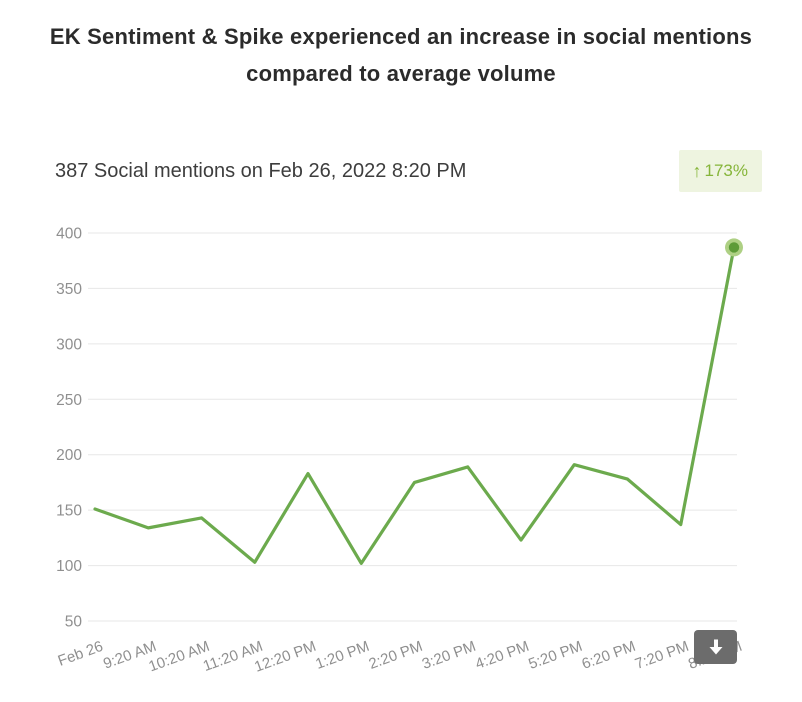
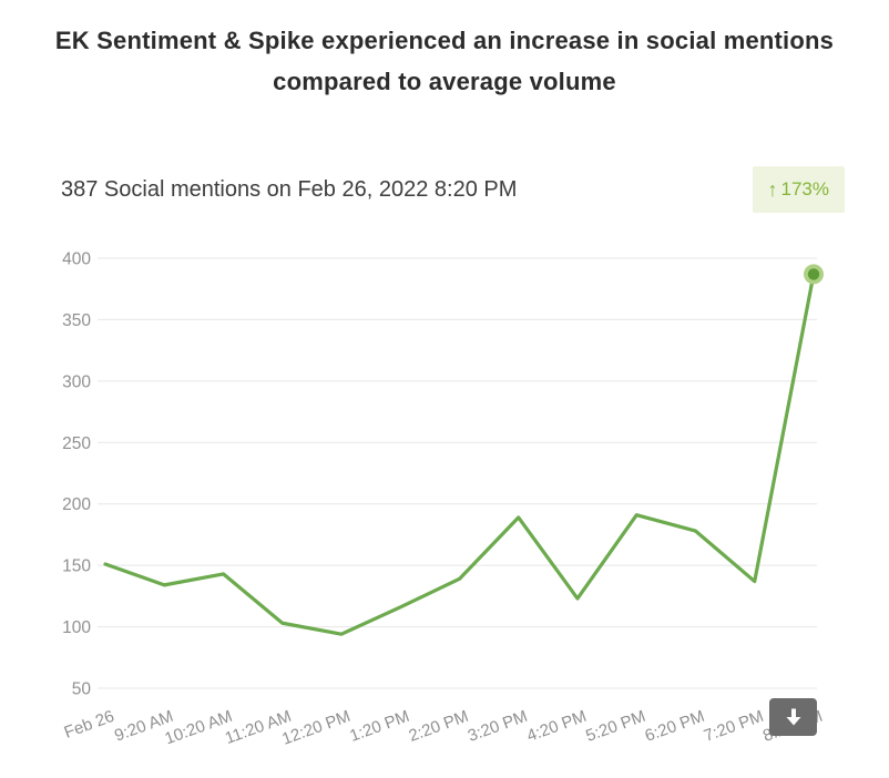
12:20 PM: 183 -> 94
1:20 PM: 102 -> 116
2:20 PM: 175 -> 139
